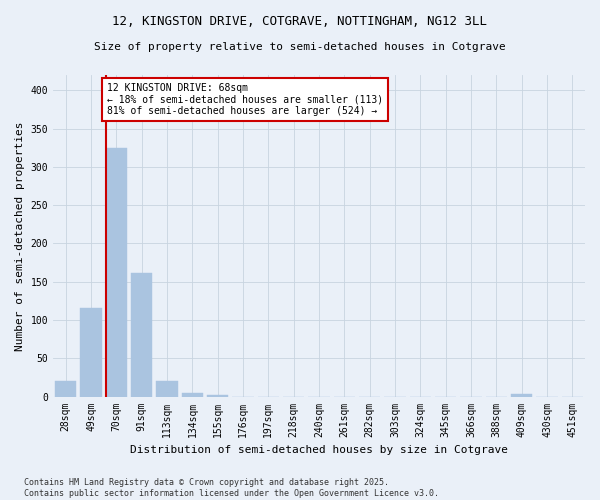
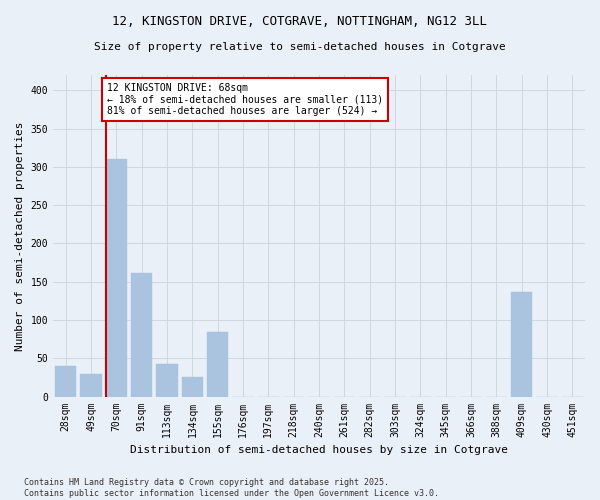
28sqm: 20 -> 40
49sqm: 116 -> 30
70sqm: 325 -> 310
113sqm: 20 -> 42
134sqm: 5 -> 26
155sqm: 2 -> 84
409sqm: 3 -> 136
